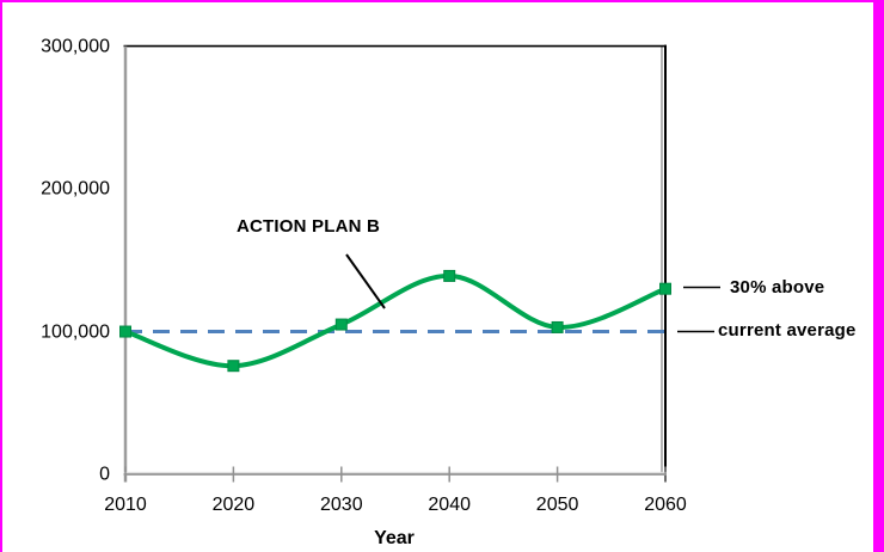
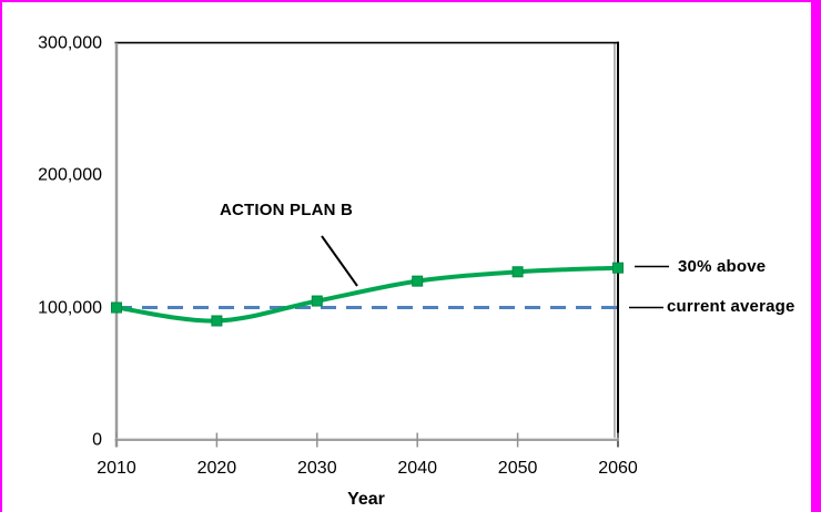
ACTION PLAN B/2020: 76000 -> 90000
ACTION PLAN B/2040: 139000 -> 120000
ACTION PLAN B/2050: 103000 -> 127000
